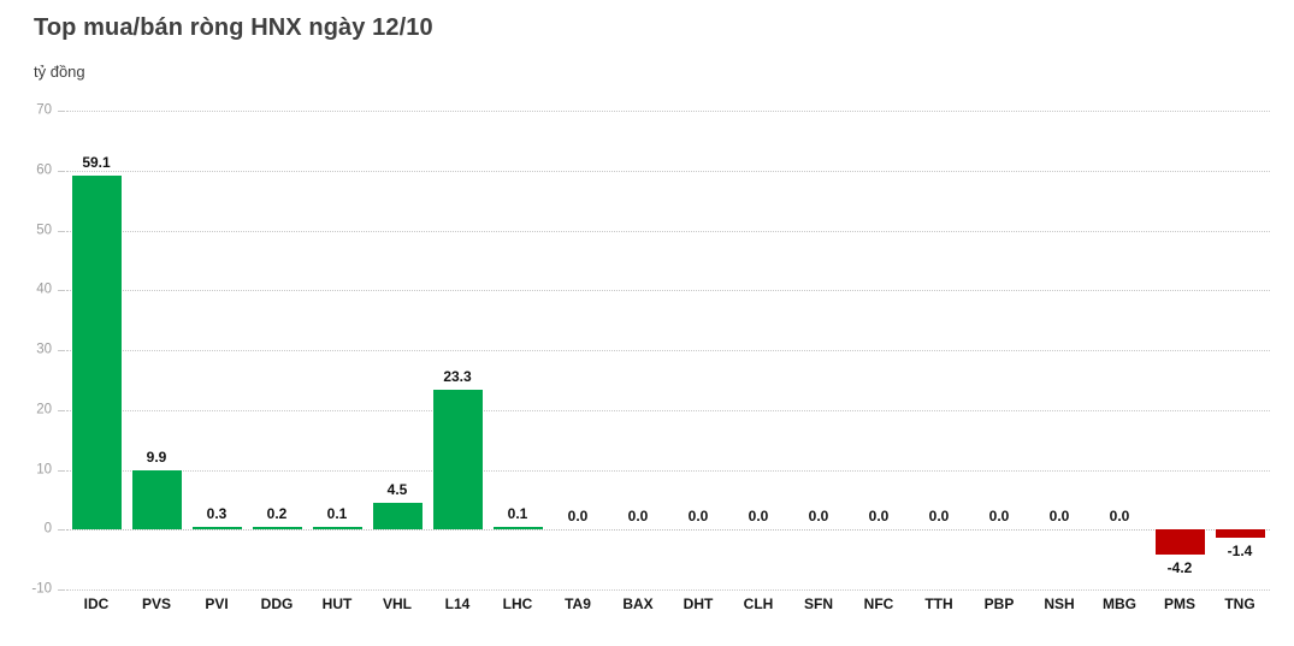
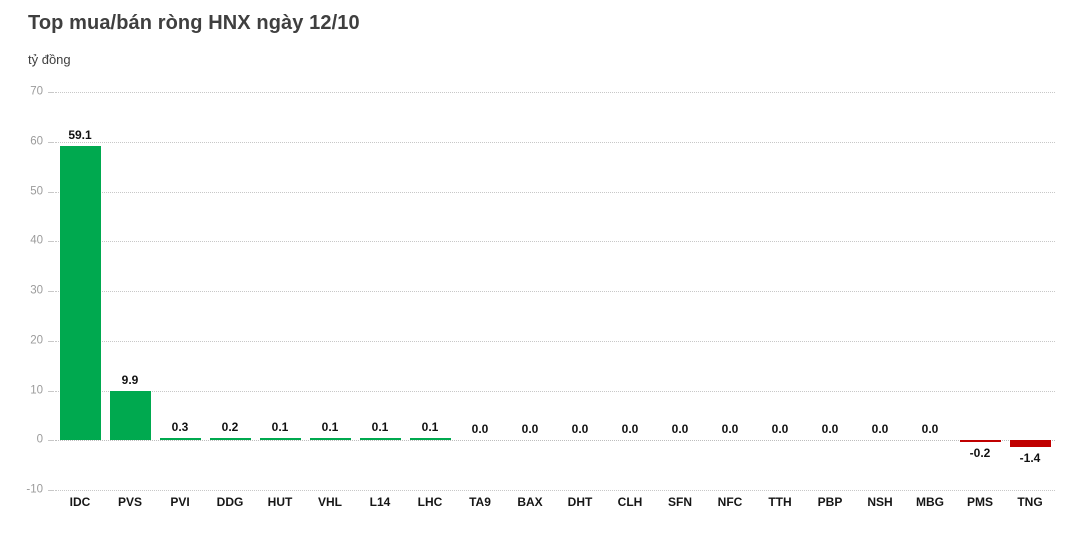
VHL: 4.5 -> 0.1
L14: 23.3 -> 0.1
PMS: -4.2 -> -0.2
